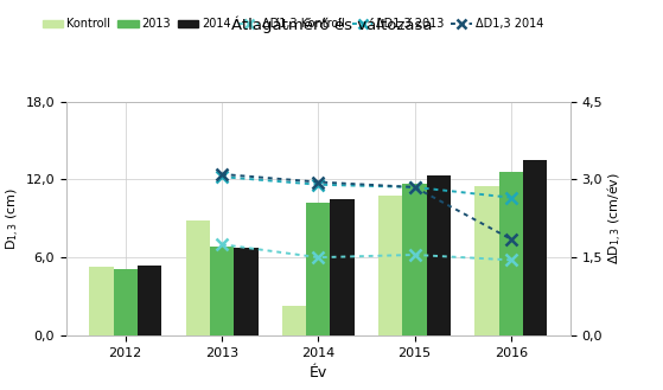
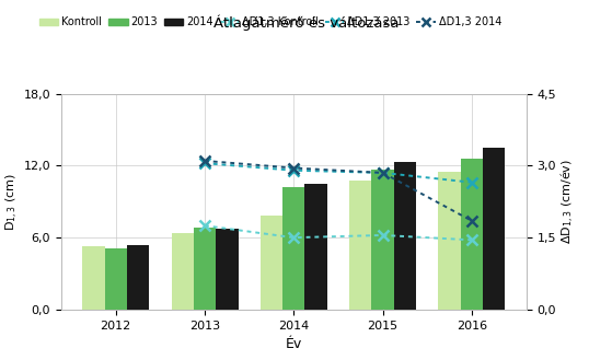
Kontroll/2013: 8,8 -> 6,4
Kontroll/2014: 2,3 -> 7,8
